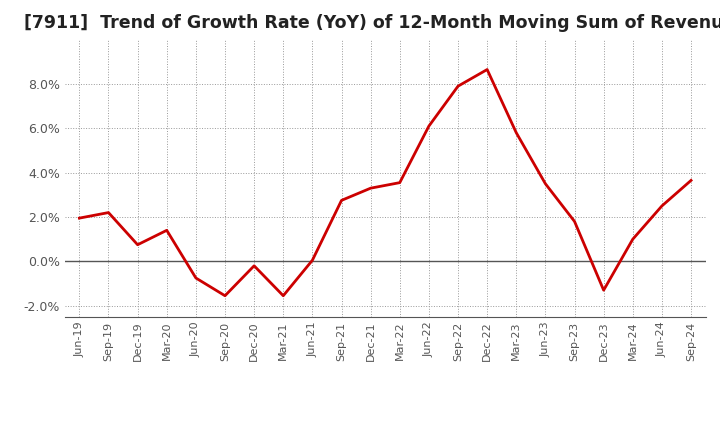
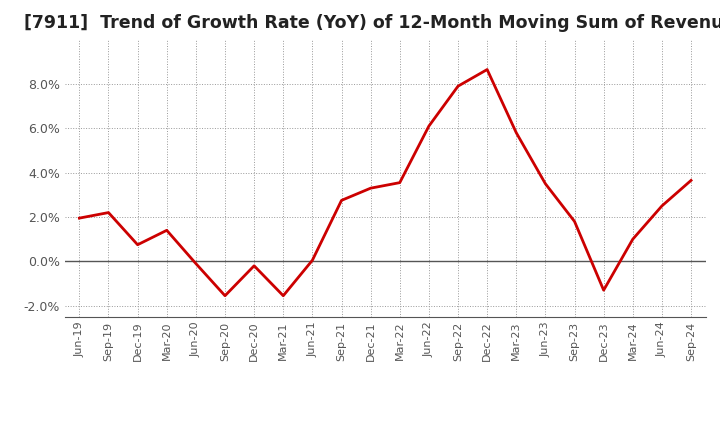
Jun-20: -0.75% -> -0.10%
